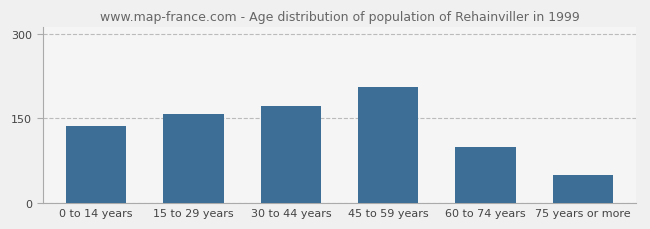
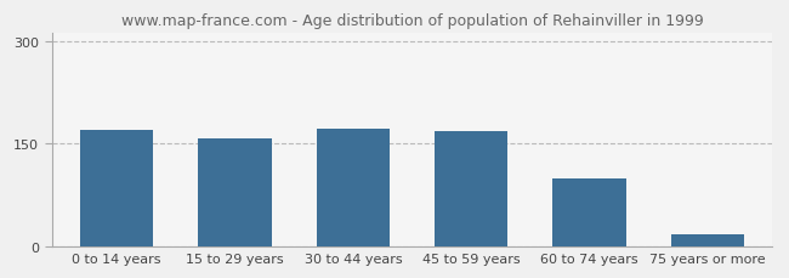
0 to 14 years: 136 -> 170
45 to 59 years: 206 -> 168
75 years or more: 50 -> 18
